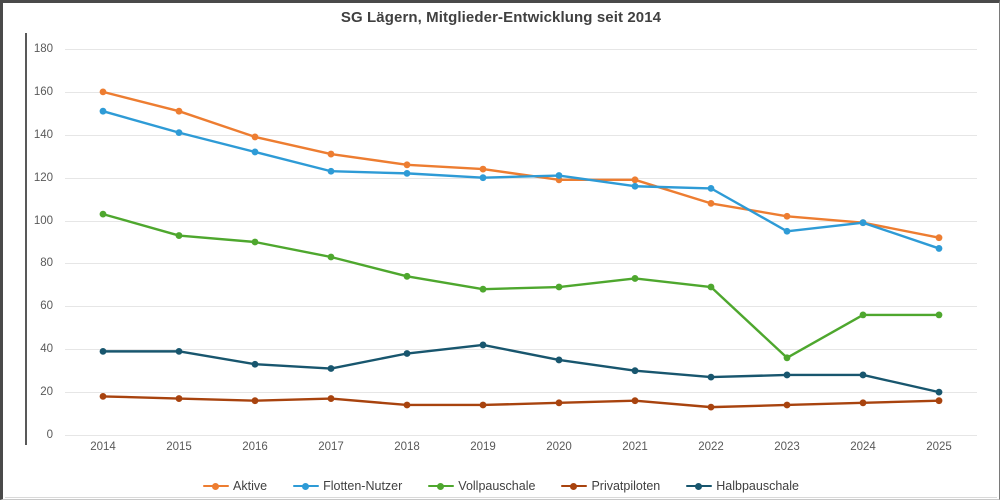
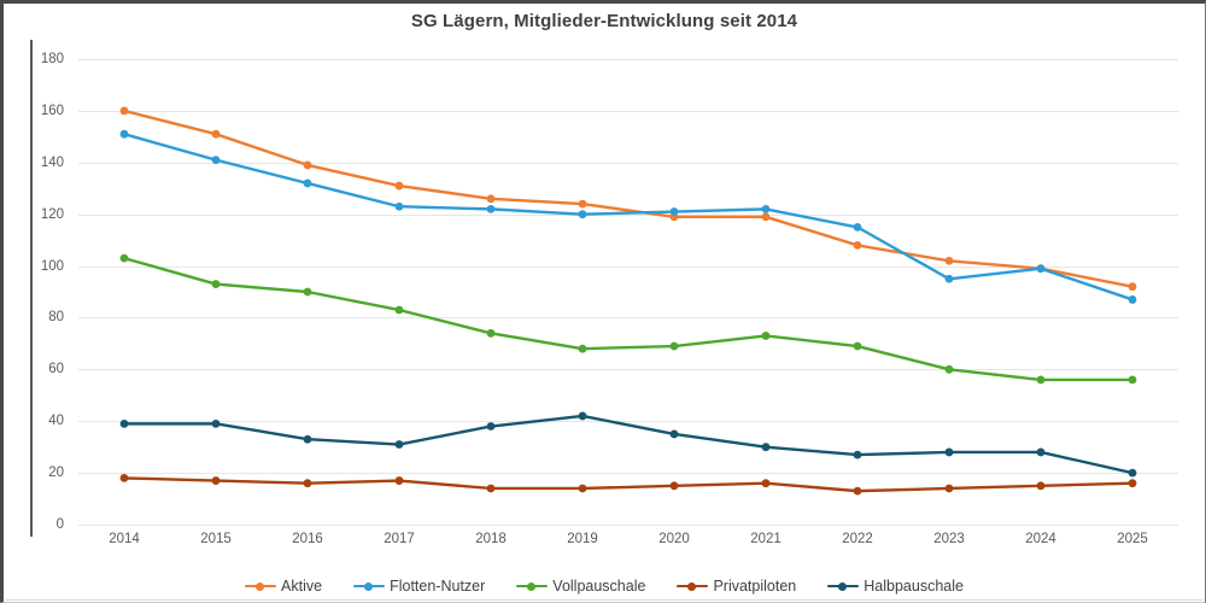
Flotten-Nutzer/2021: 116 -> 122
Vollpauschale/2023: 36 -> 60
